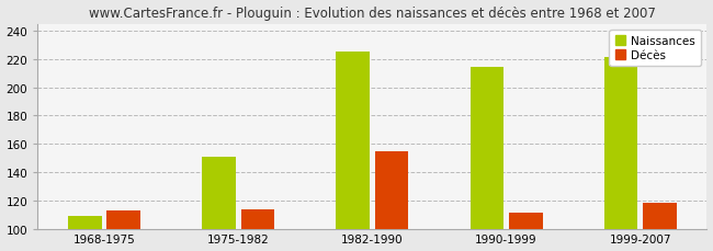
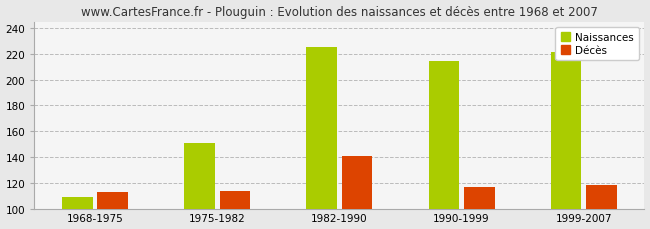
Décès/1982-1990: 155 -> 141
Décès/1990-1999: 111 -> 117
